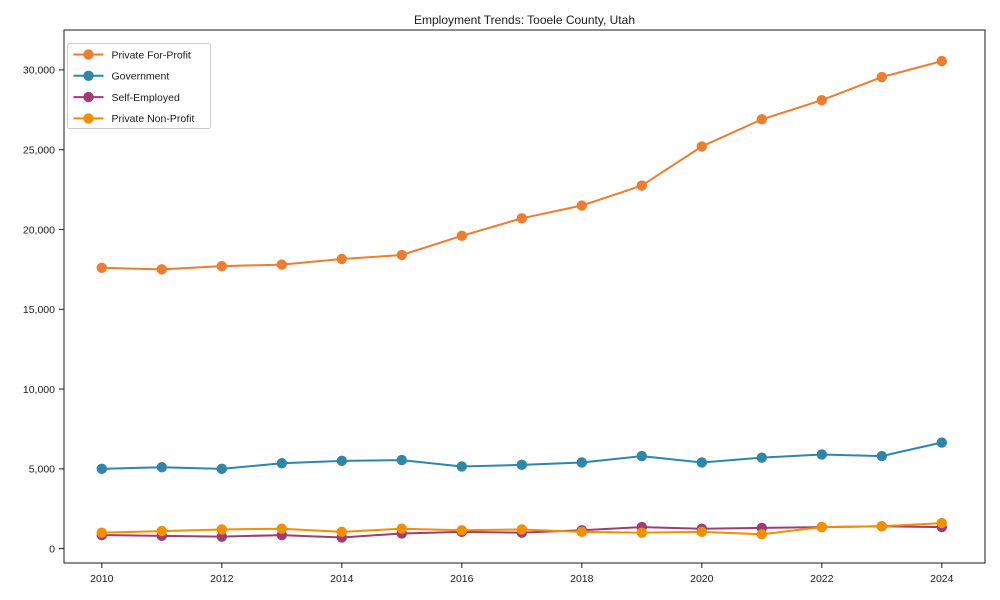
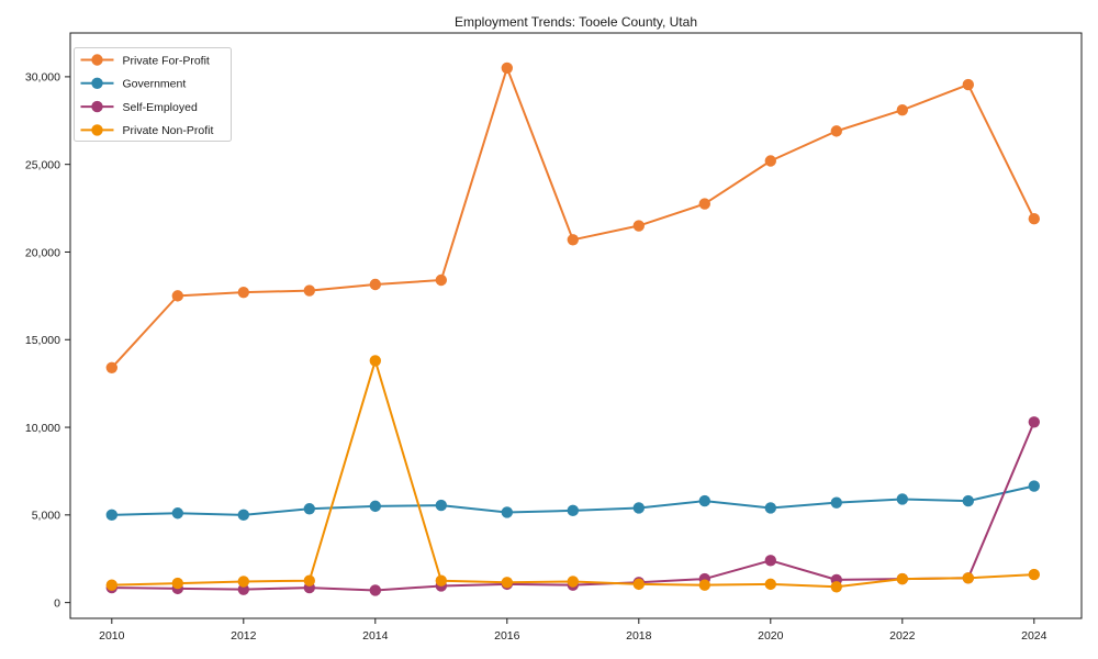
Private For-Profit/2010: 17600 -> 13400
Private Non-Profit/2014: 1000 -> 13800
Private For-Profit/2016: 19600 -> 30500
Self-Employed/2020: 1200 -> 2400
Private For-Profit/2024: 30600 -> 21900
Self-Employed/2024: 1400 -> 10300
